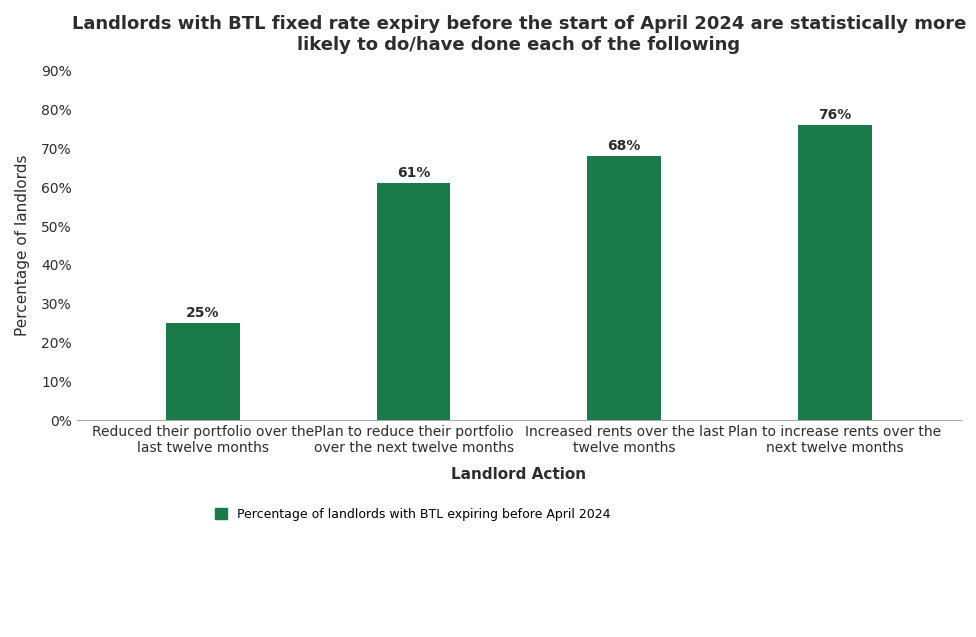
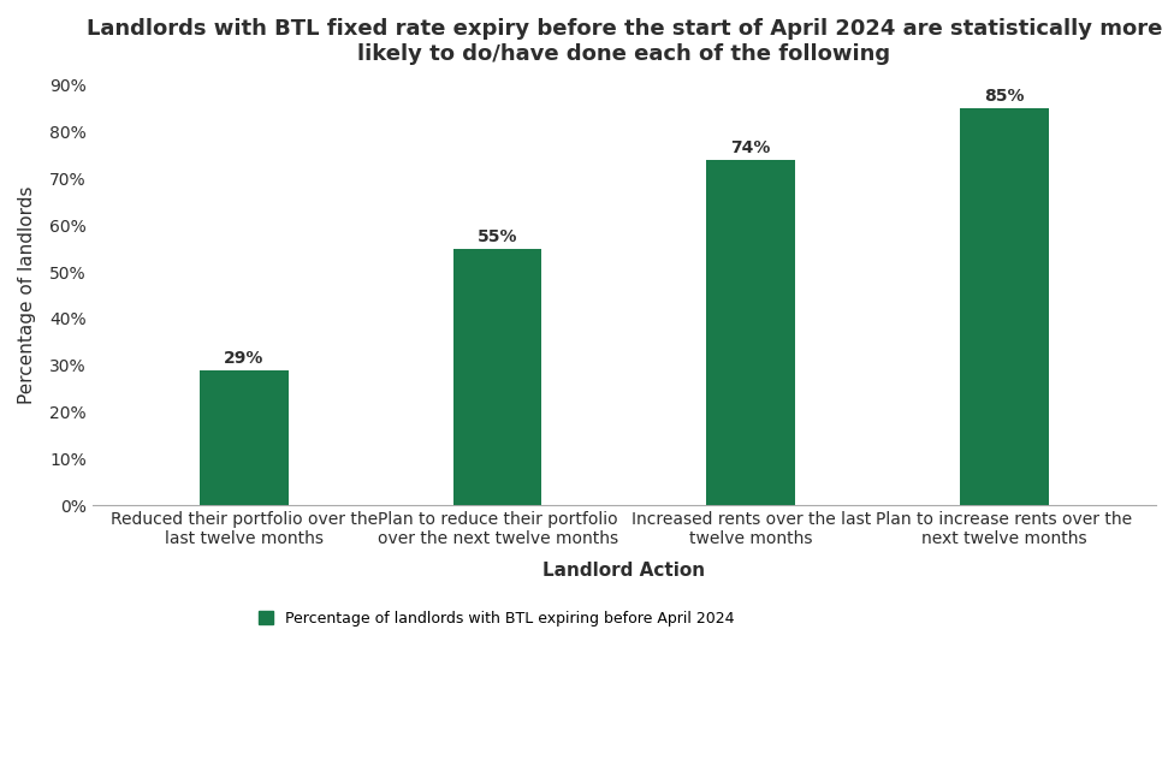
Reduced their portfolio over the last twelve months: 25% -> 29%
Plan to reduce their portfolio over the next twelve months: 61% -> 55%
Increased rents over the last twelve months: 68% -> 74%
Plan to increase rents over the next twelve months: 76% -> 85%
